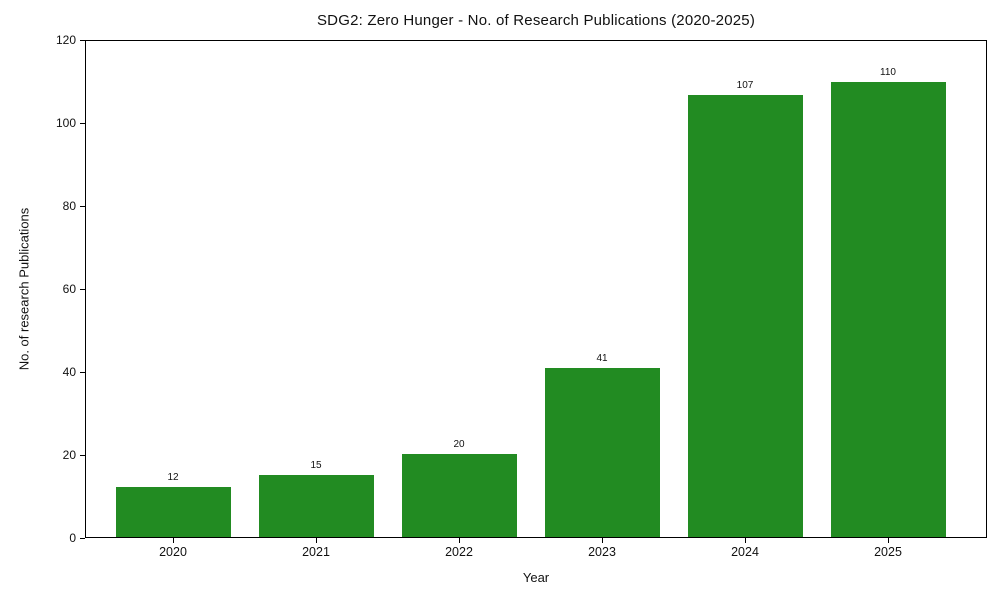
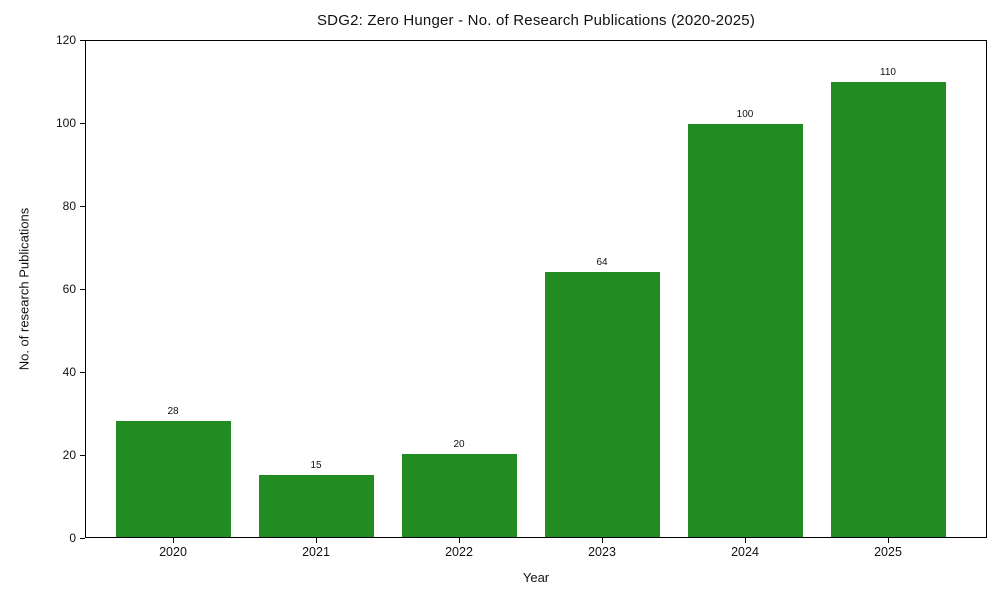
2020: 12 -> 28
2023: 41 -> 64
2024: 107 -> 100
